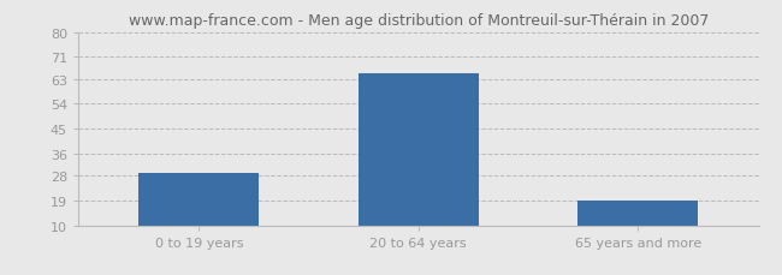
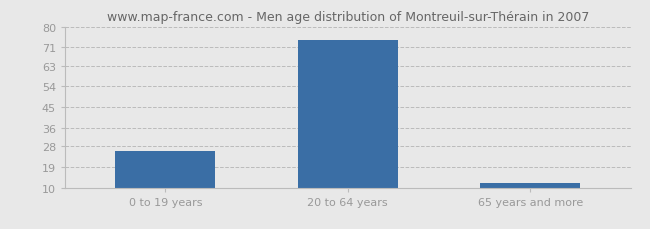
0 to 19 years: 29 -> 26
20 to 64 years: 65 -> 74
65 years and more: 19 -> 12
